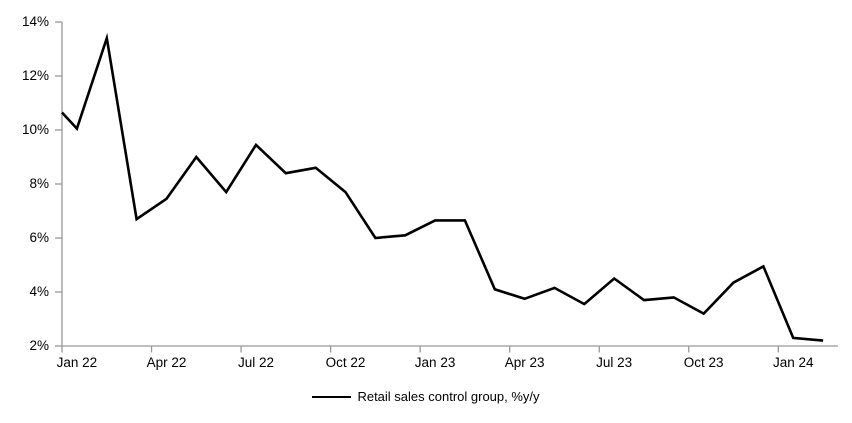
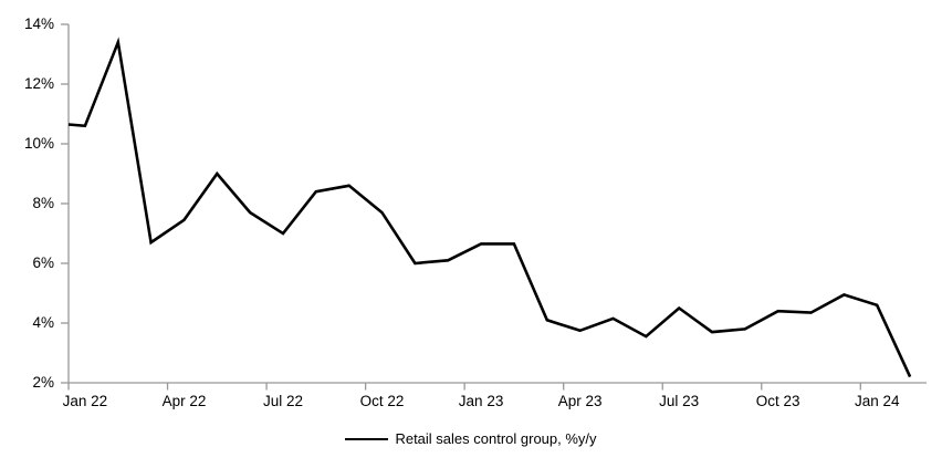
Jan 22: 10.1% -> 10.6%
Jul 22: 9.4% -> 7.0%
Oct 23: 3.2% -> 4.4%
Jan 24: 2.3% -> 4.6%
